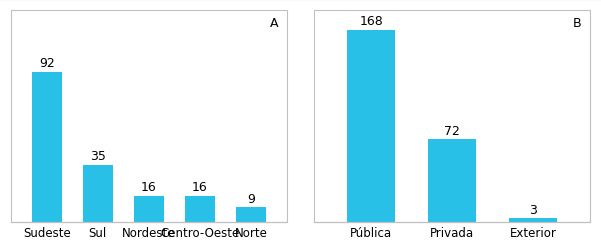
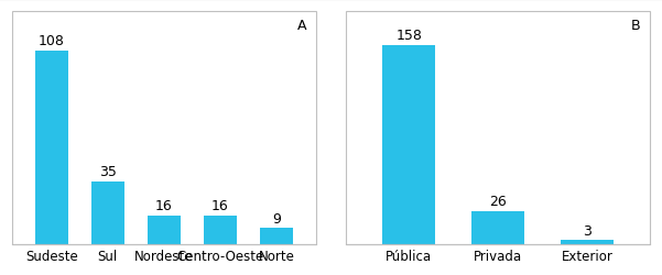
Sudeste: 92 -> 108
Pública: 168 -> 158
Privada: 72 -> 26
